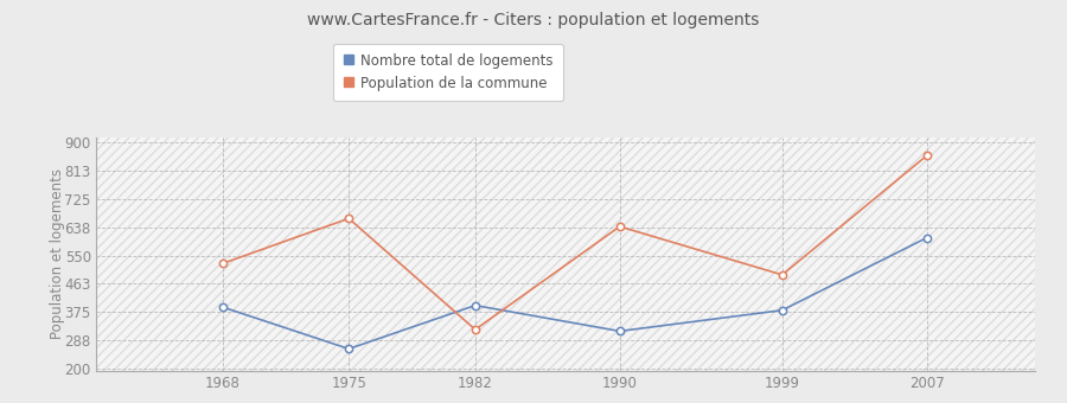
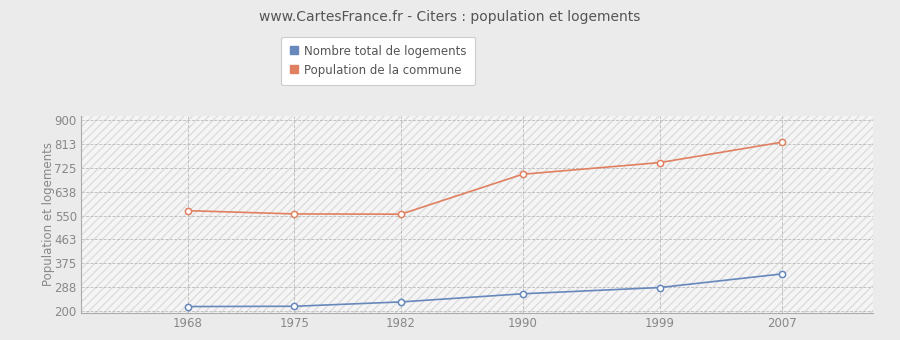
Nombre total de logements/1968: 390 -> 215
Population de la commune/1968: 525 -> 568
Nombre total de logements/1975: 260 -> 216
Population de la commune/1975: 665 -> 556
Nombre total de logements/1982: 395 -> 232
Population de la commune/1982: 320 -> 555
Nombre total de logements/1990: 315 -> 262
Population de la commune/1990: 640 -> 702
Nombre total de logements/1999: 380 -> 285
Population de la commune/1999: 490 -> 745
Nombre total de logements/2007: 605 -> 335
Population de la commune/2007: 860 -> 820
